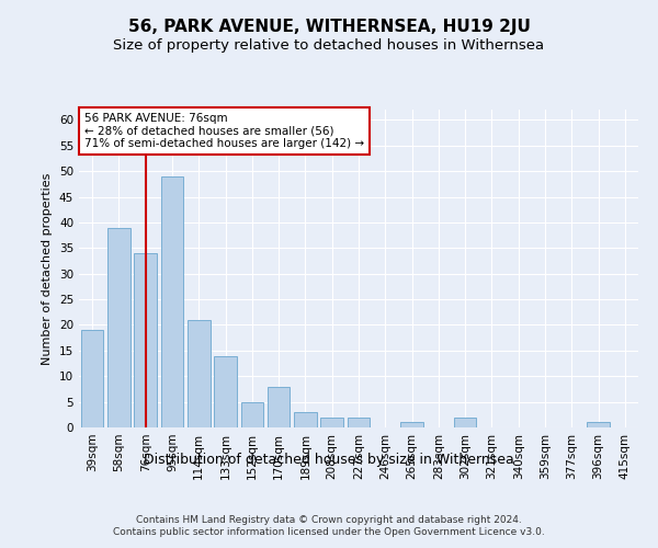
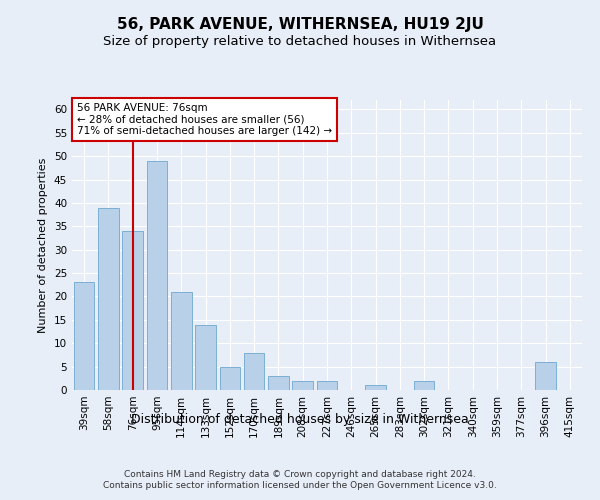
39sqm: 19 -> 23
396sqm: 1 -> 6
